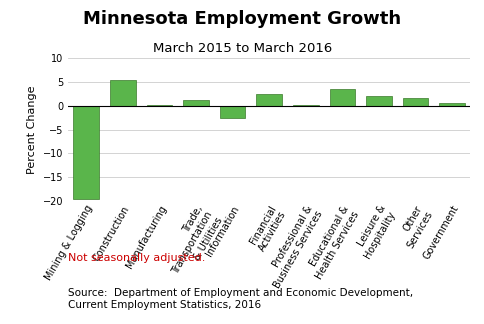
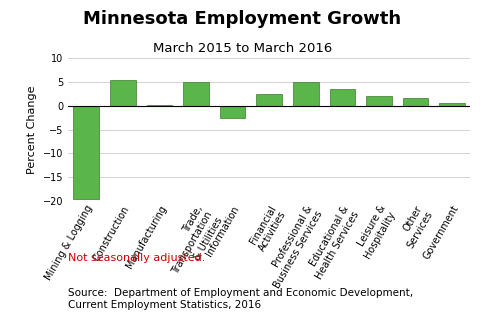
Trade, Transportation & Utilities: 1.2 -> 5.0
Professional & Business Services: 0.1 -> 5.0
